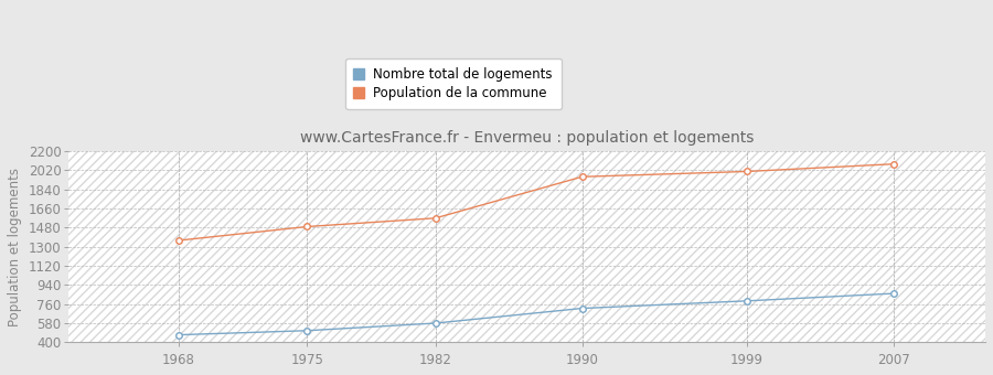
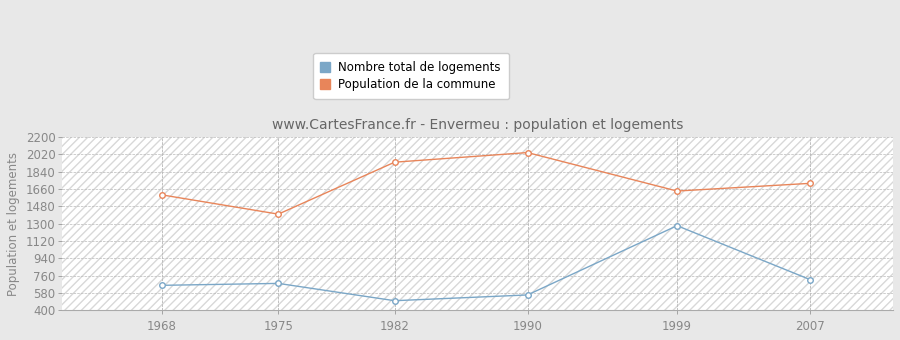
Nombre total de logements/1968: 470 -> 660
Population de la commune/1968: 1360 -> 1600
Nombre total de logements/1975: 510 -> 680
Population de la commune/1975: 1490 -> 1400
Nombre total de logements/1982: 580 -> 500
Population de la commune/1982: 1570 -> 1940
Nombre total de logements/1990: 720 -> 560
Population de la commune/1990: 1960 -> 2040
Nombre total de logements/1999: 790 -> 1280
Population de la commune/1999: 2010 -> 1640
Nombre total de logements/2007: 860 -> 720
Population de la commune/2007: 2080 -> 1720
